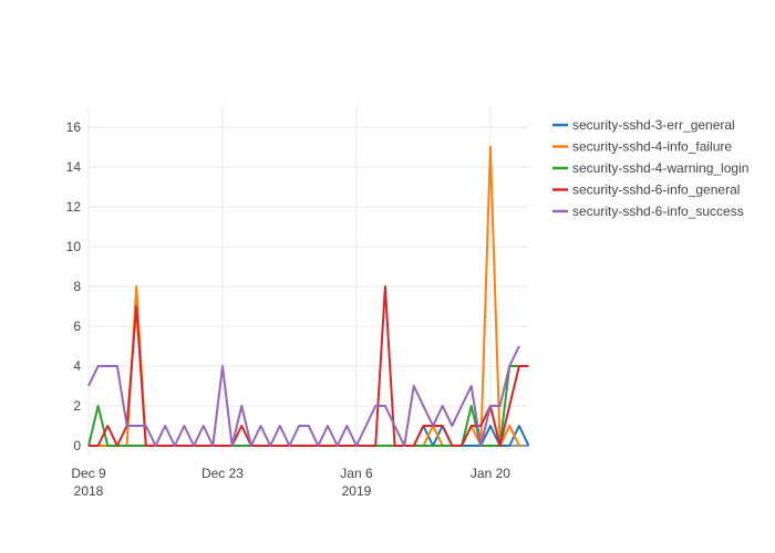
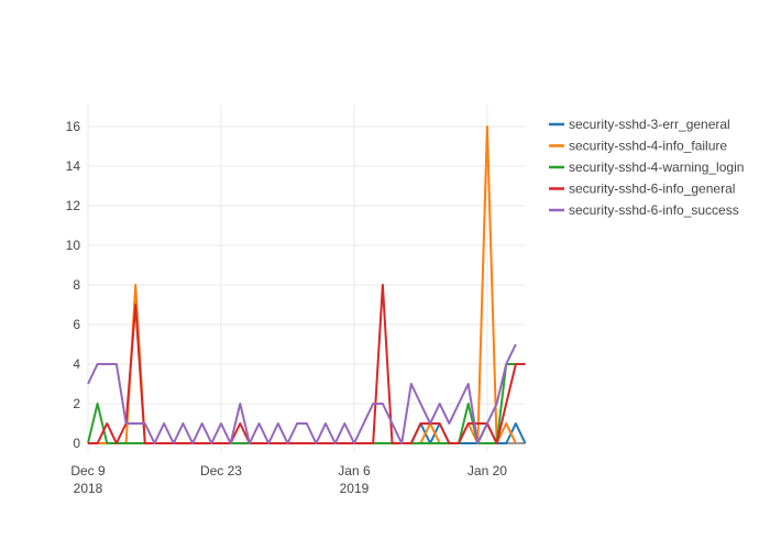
security-sshd-6-info_success/Dec 23: 4 -> 1
security-sshd-4-info_failure/Jan 20: 15 -> 16
security-sshd-6-info_general/Jan 20: 2 -> 1
security-sshd-6-info_success/Jan 20: 2 -> 1
